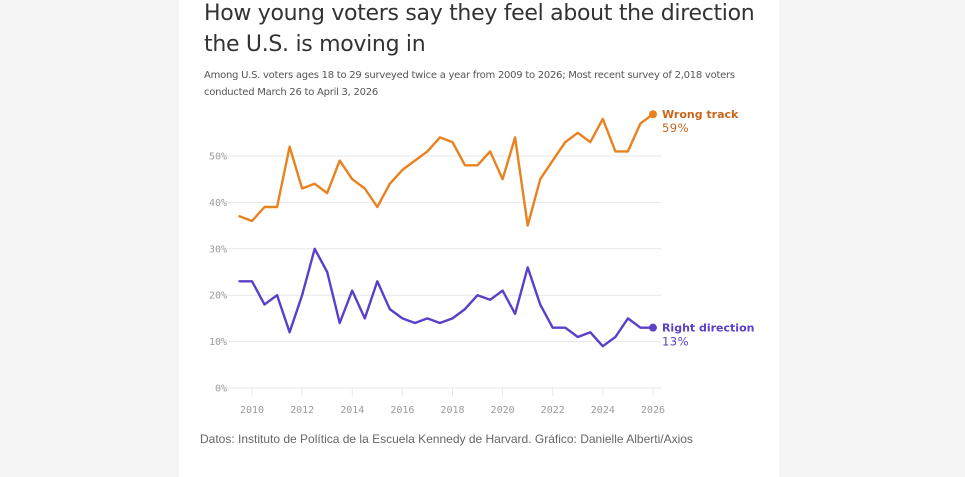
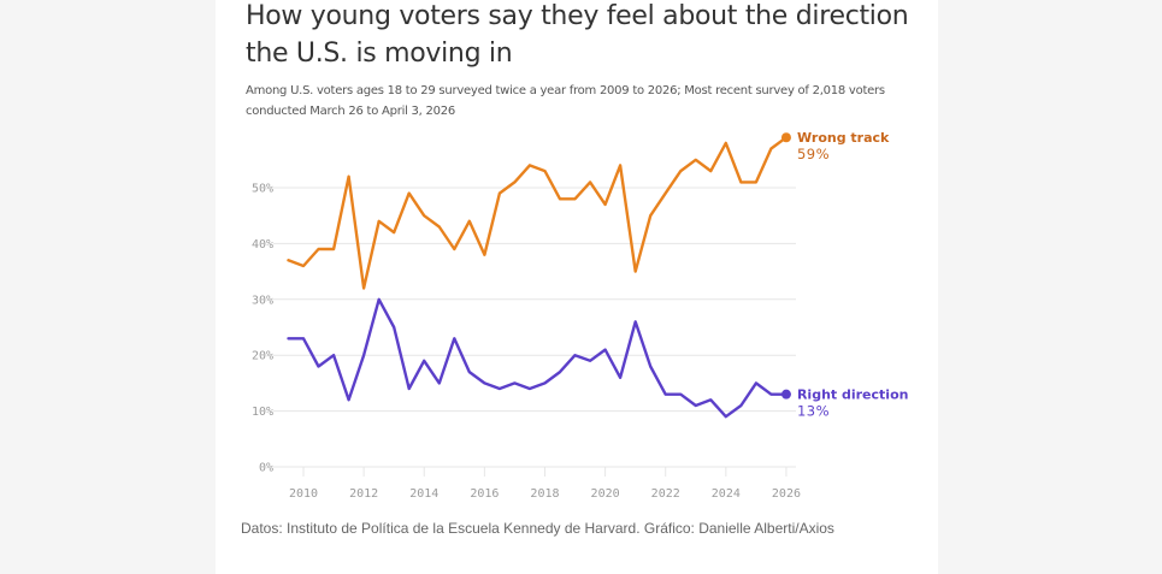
Wrong track/2012: 43% -> 32%
Right direction/2014: 21% -> 19%
Wrong track/2016: 47% -> 38%
Wrong track/2020: 45% -> 47%
